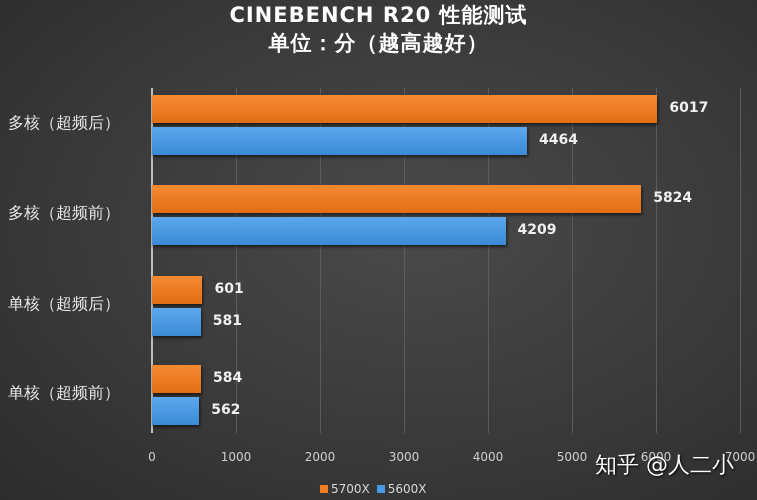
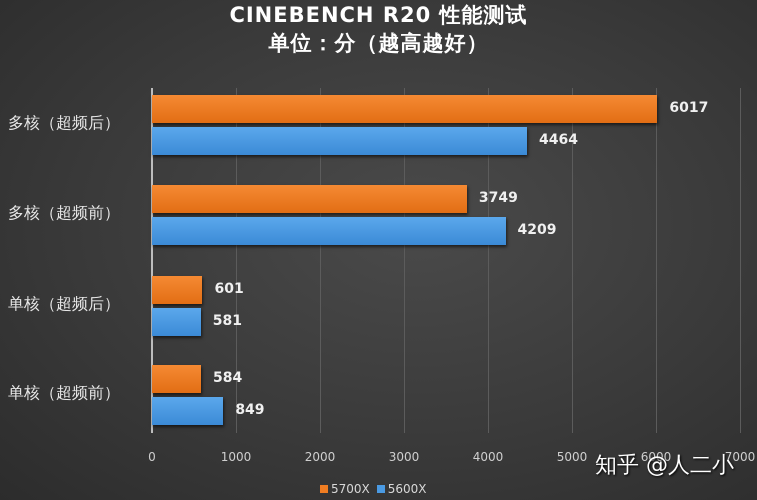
5700X/多核（超频前）: 5824 -> 3749
5600X/单核（超频前）: 562 -> 849
